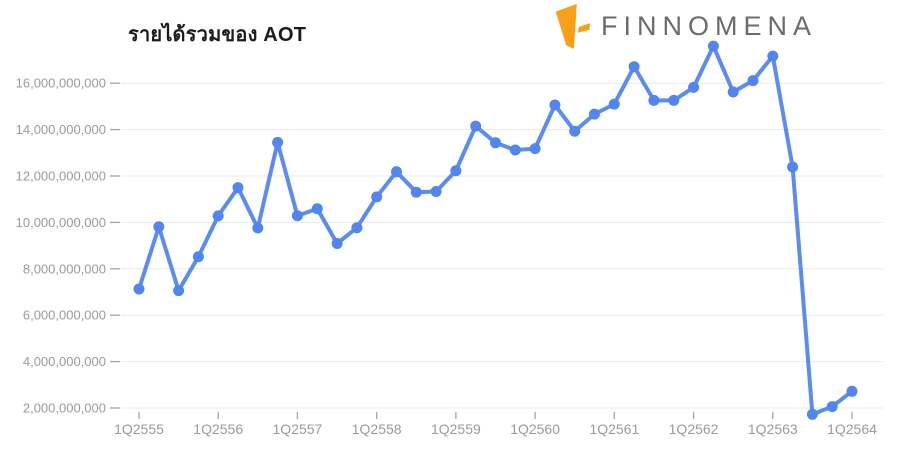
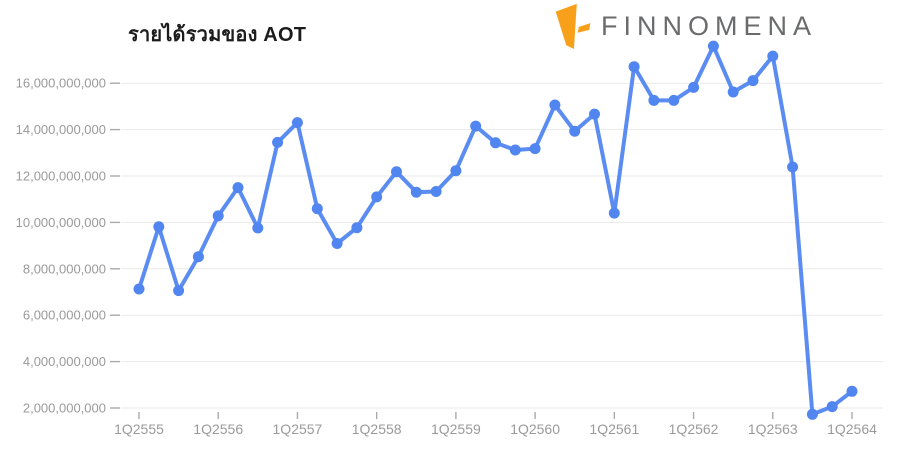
1Q2557: 10300000000 -> 14300000000
1Q2561: 15100000000 -> 10400000000
